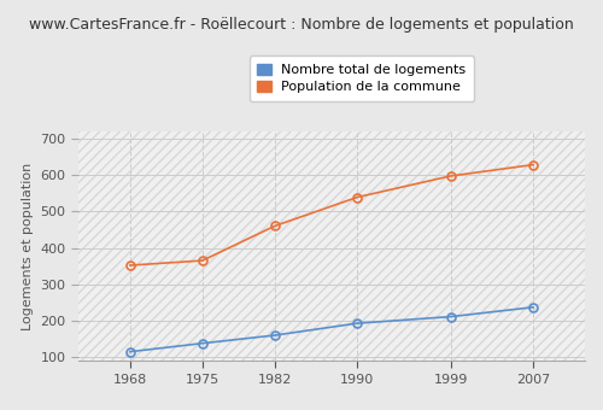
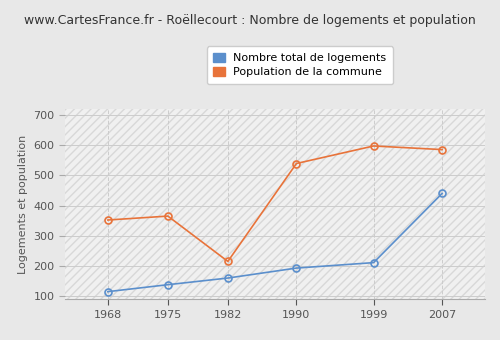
Population de la commune/1982: 460 -> 215
Nombre total de logements/2007: 237 -> 440
Population de la commune/2007: 628 -> 585
